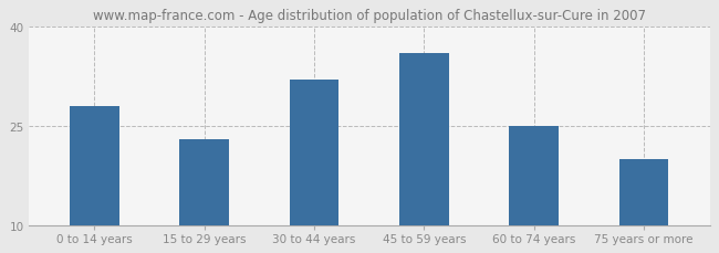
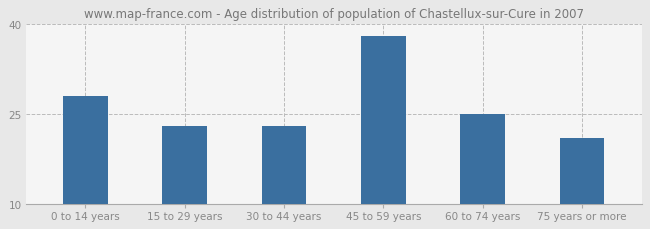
30 to 44 years: 32 -> 23
45 to 59 years: 36 -> 38
75 years or more: 20 -> 21
